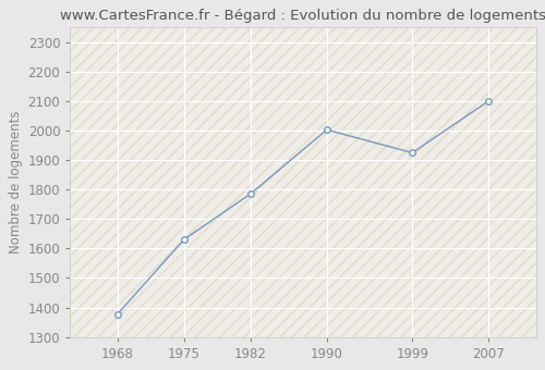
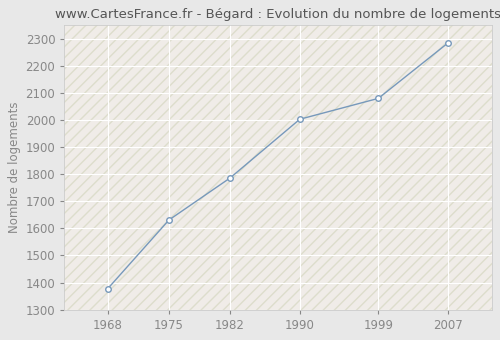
1999: 1925 -> 2080
2007: 2100 -> 2285
